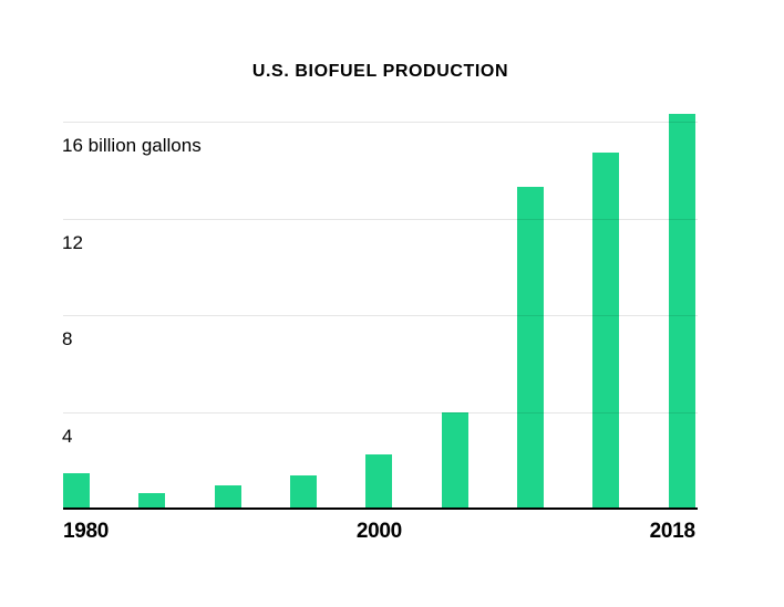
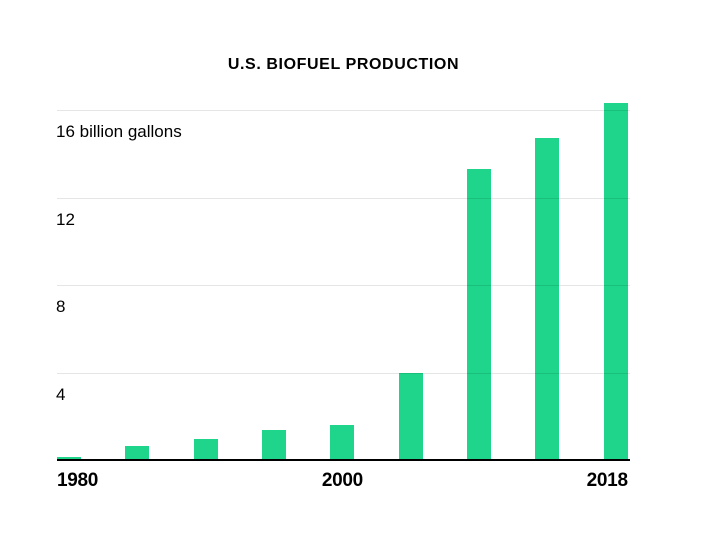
1980: 1.5 -> 0.2
2000: 2.3 -> 1.6
